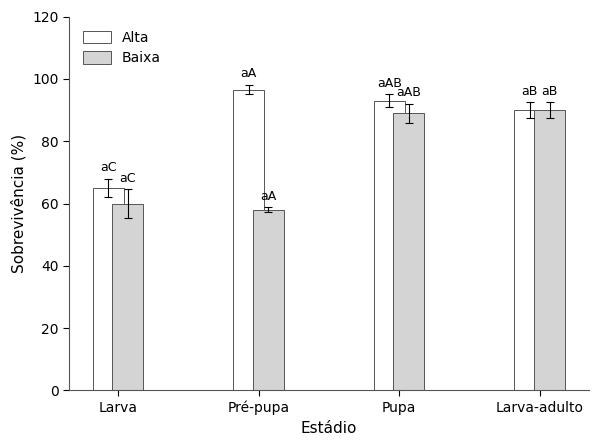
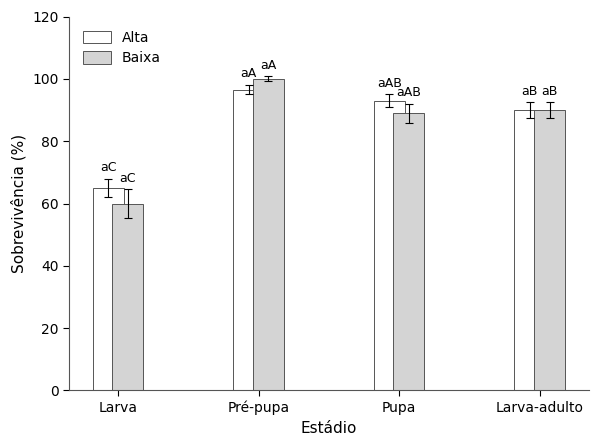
Baixa/Pré-pupa: 58 -> 100
